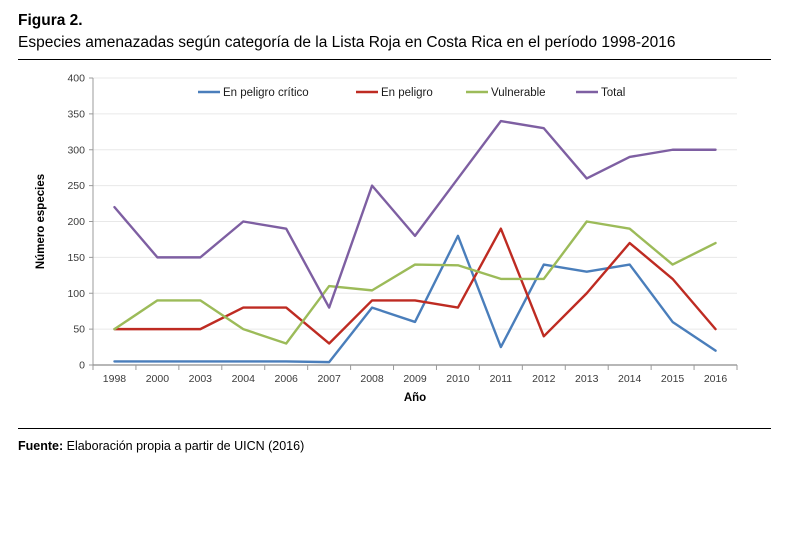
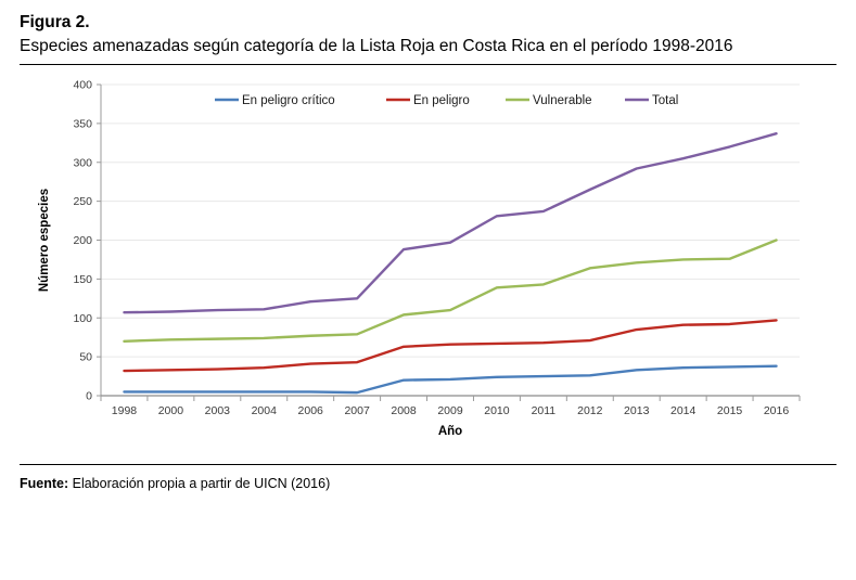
En peligro/1998: 50 -> 30
Vulnerable/1998: 50 -> 70
Total/1998: 220 -> 110
En peligro/2000: 50 -> 30
Vulnerable/2000: 90 -> 70
Total/2000: 150 -> 110
En peligro/2003: 50 -> 30
Vulnerable/2003: 90 -> 70
Total/2003: 150 -> 110
En peligro/2004: 80 -> 40
Vulnerable/2004: 50 -> 70
Total/2004: 200 -> 110
En peligro/2006: 80 -> 40
Vulnerable/2006: 30 -> 80
Total/2006: 190 -> 120
En peligro/2007: 30 -> 40
Vulnerable/2007: 110 -> 80
Total/2007: 80 -> 120
En peligro crítico/2008: 80 -> 20
En peligro/2008: 90 -> 60
Total/2008: 250 -> 190
En peligro crítico/2009: 60 -> 20
En peligro/2009: 90 -> 70
Vulnerable/2009: 140 -> 110
Total/2009: 180 -> 200
En peligro crítico/2010: 180 -> 20
En peligro/2010: 80 -> 70
Total/2010: 260 -> 230
En peligro/2011: 190 -> 70
Vulnerable/2011: 120 -> 140
Total/2011: 340 -> 240
En peligro crítico/2012: 140 -> 30
En peligro/2012: 40 -> 70
Vulnerable/2012: 120 -> 160
Total/2012: 330 -> 260
En peligro crítico/2013: 130 -> 30
En peligro/2013: 100 -> 80
Vulnerable/2013: 200 -> 170
Total/2013: 260 -> 290
En peligro crítico/2014: 140 -> 40
En peligro/2014: 170 -> 90
Vulnerable/2014: 190 -> 180
Total/2014: 290 -> 300
En peligro crítico/2015: 60 -> 40
En peligro/2015: 120 -> 90
Vulnerable/2015: 140 -> 180
Total/2015: 300 -> 320
En peligro crítico/2016: 20 -> 40
En peligro/2016: 50 -> 100
Vulnerable/2016: 170 -> 200
Total/2016: 300 -> 340
